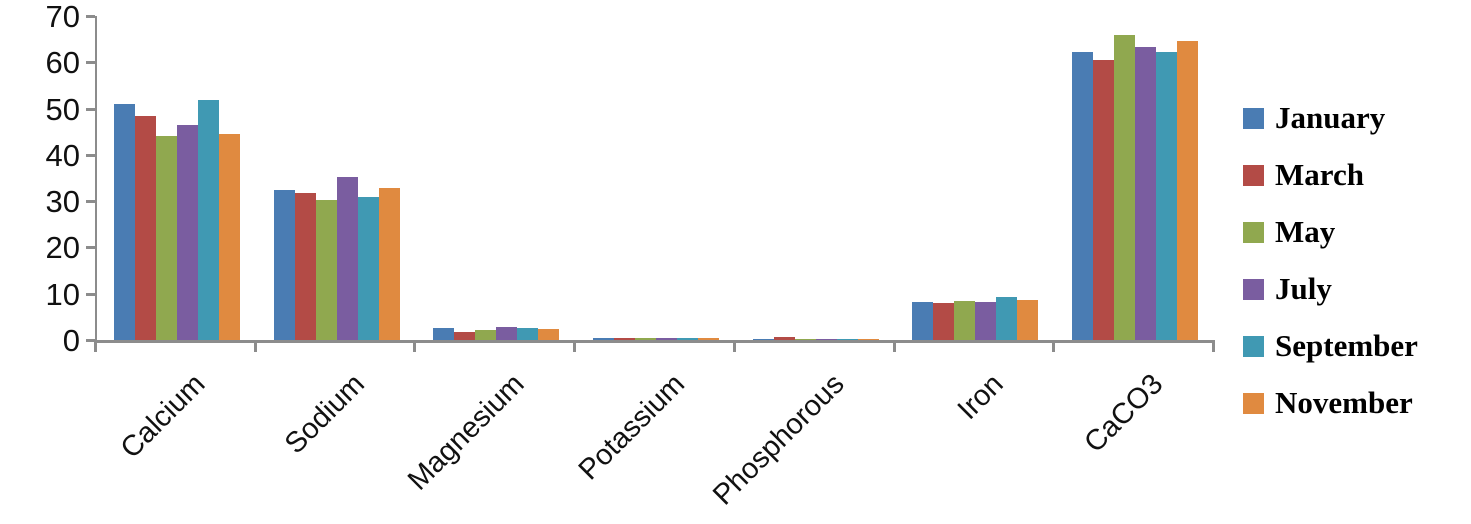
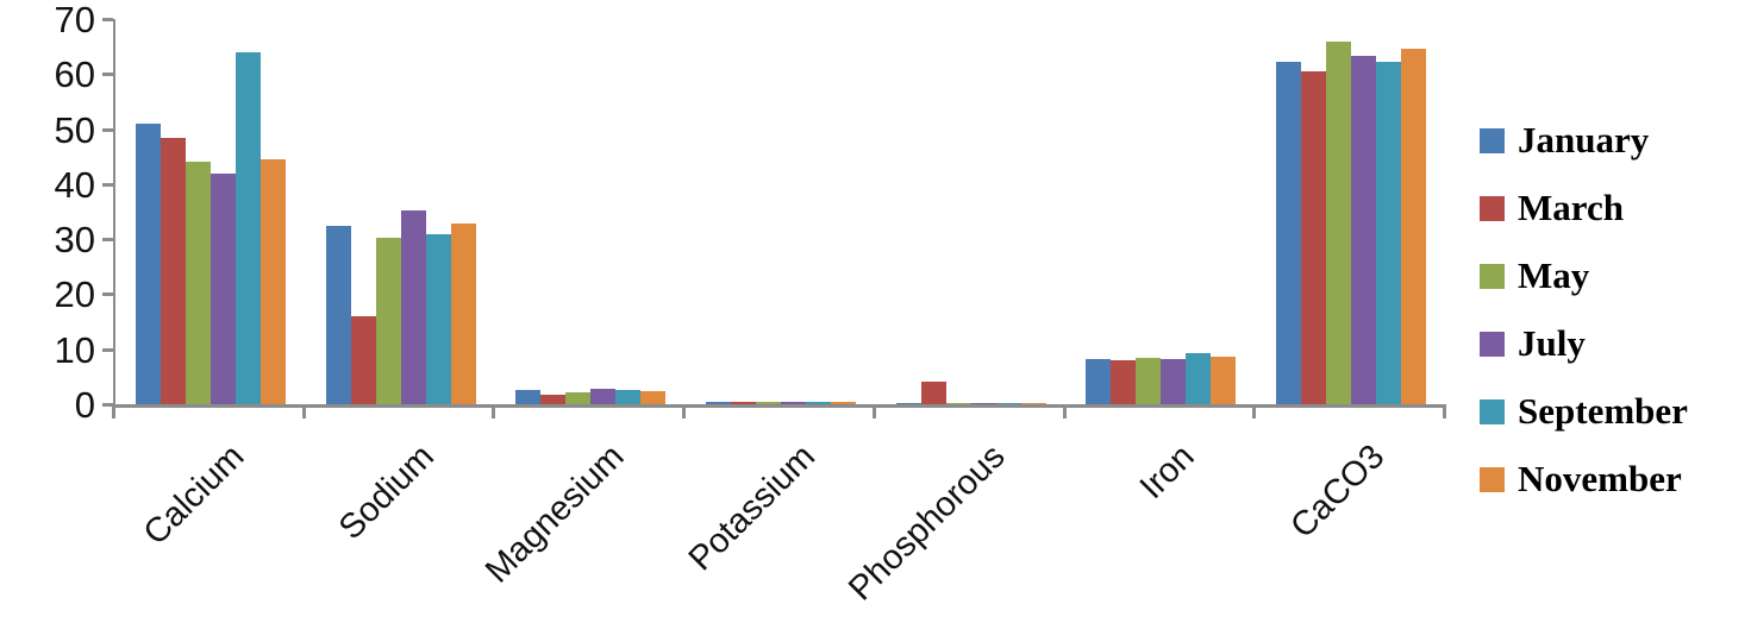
July/Calcium: 46 -> 42
September/Calcium: 52 -> 64
March/Sodium: 32 -> 16
March/Phosphorous: 1 -> 4
